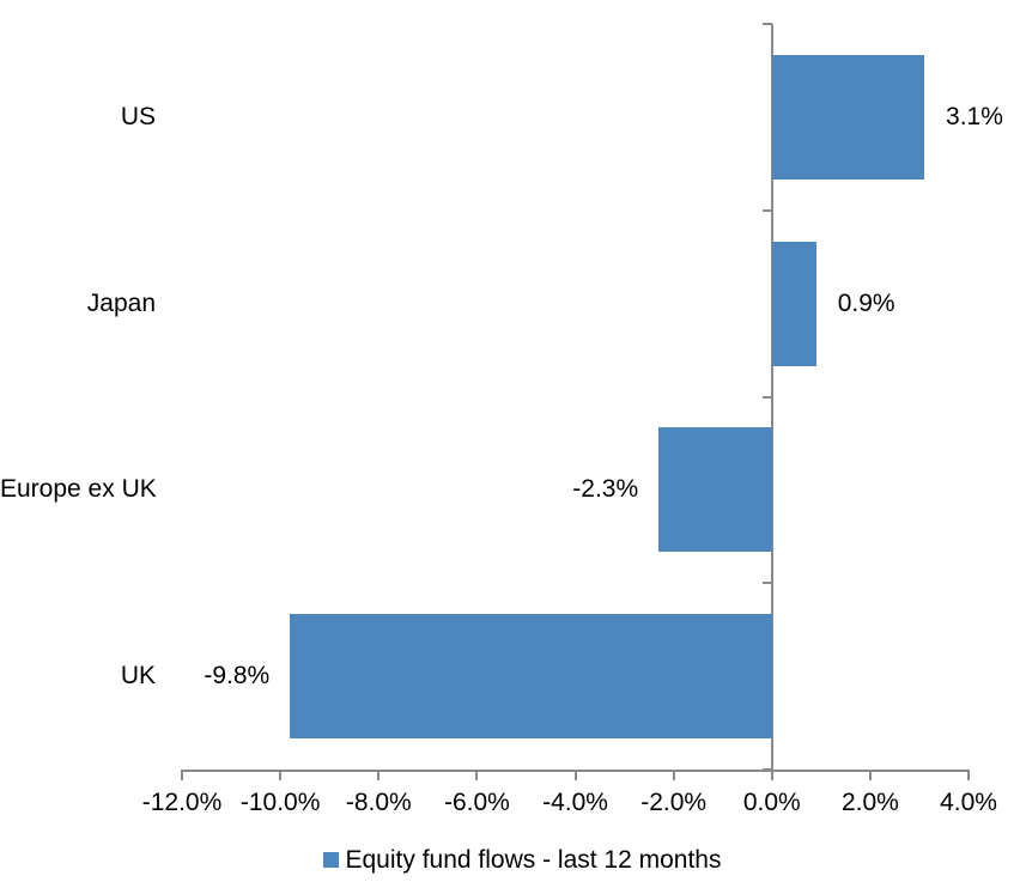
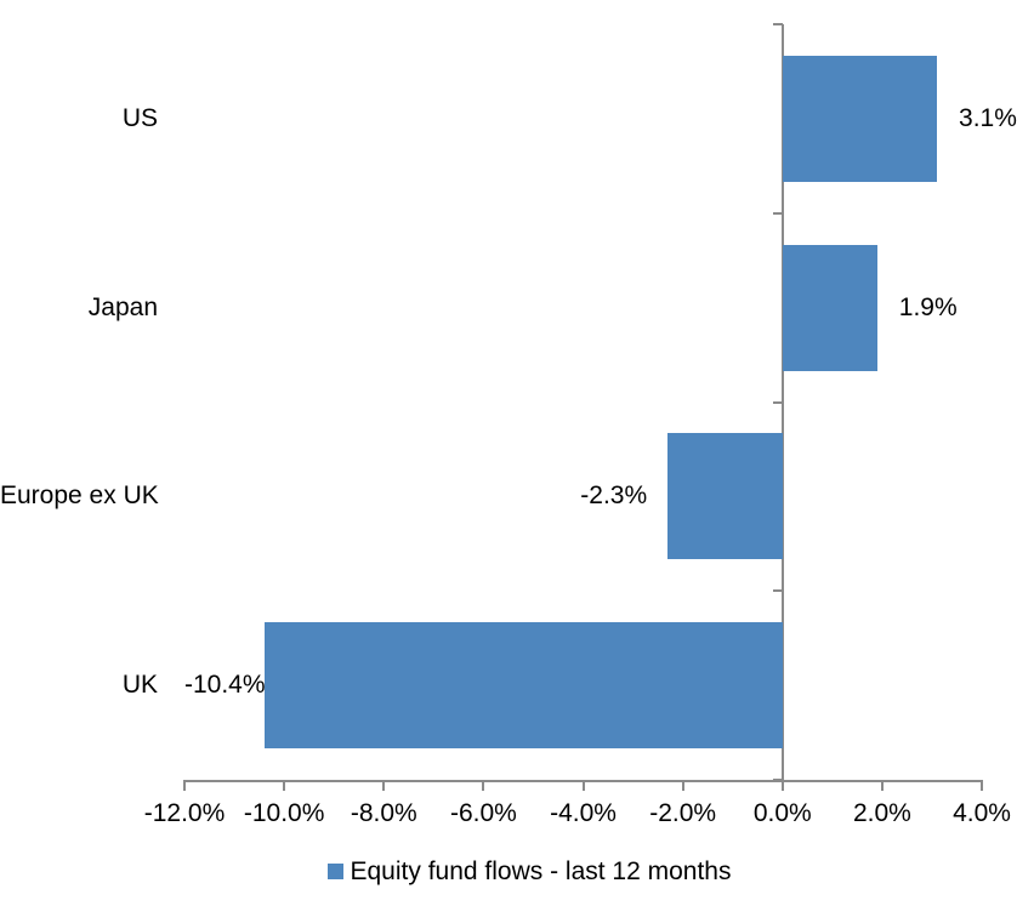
Japan: 0.9% -> 1.9%
UK: -9.8% -> -10.4%
